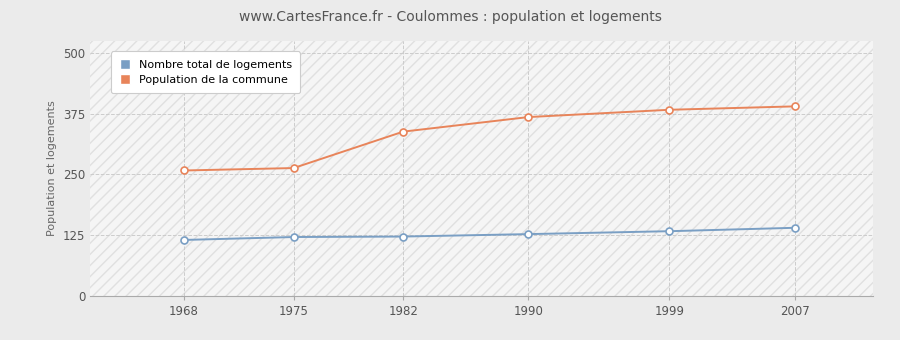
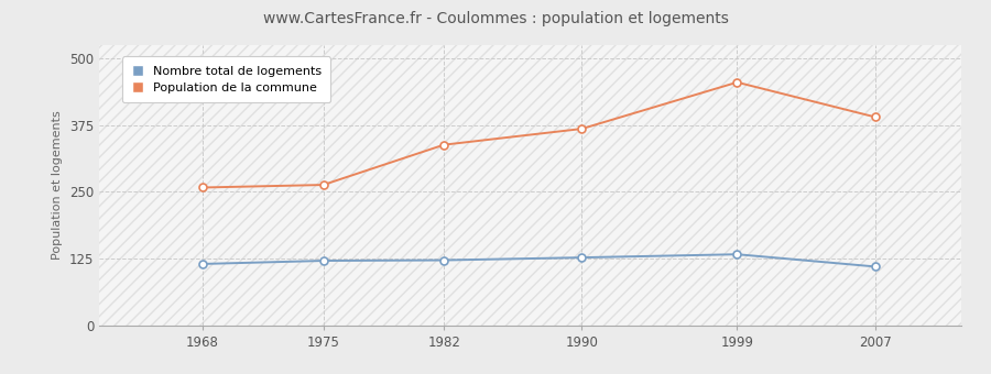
Population de la commune/1999: 383 -> 455
Nombre total de logements/2007: 140 -> 110
